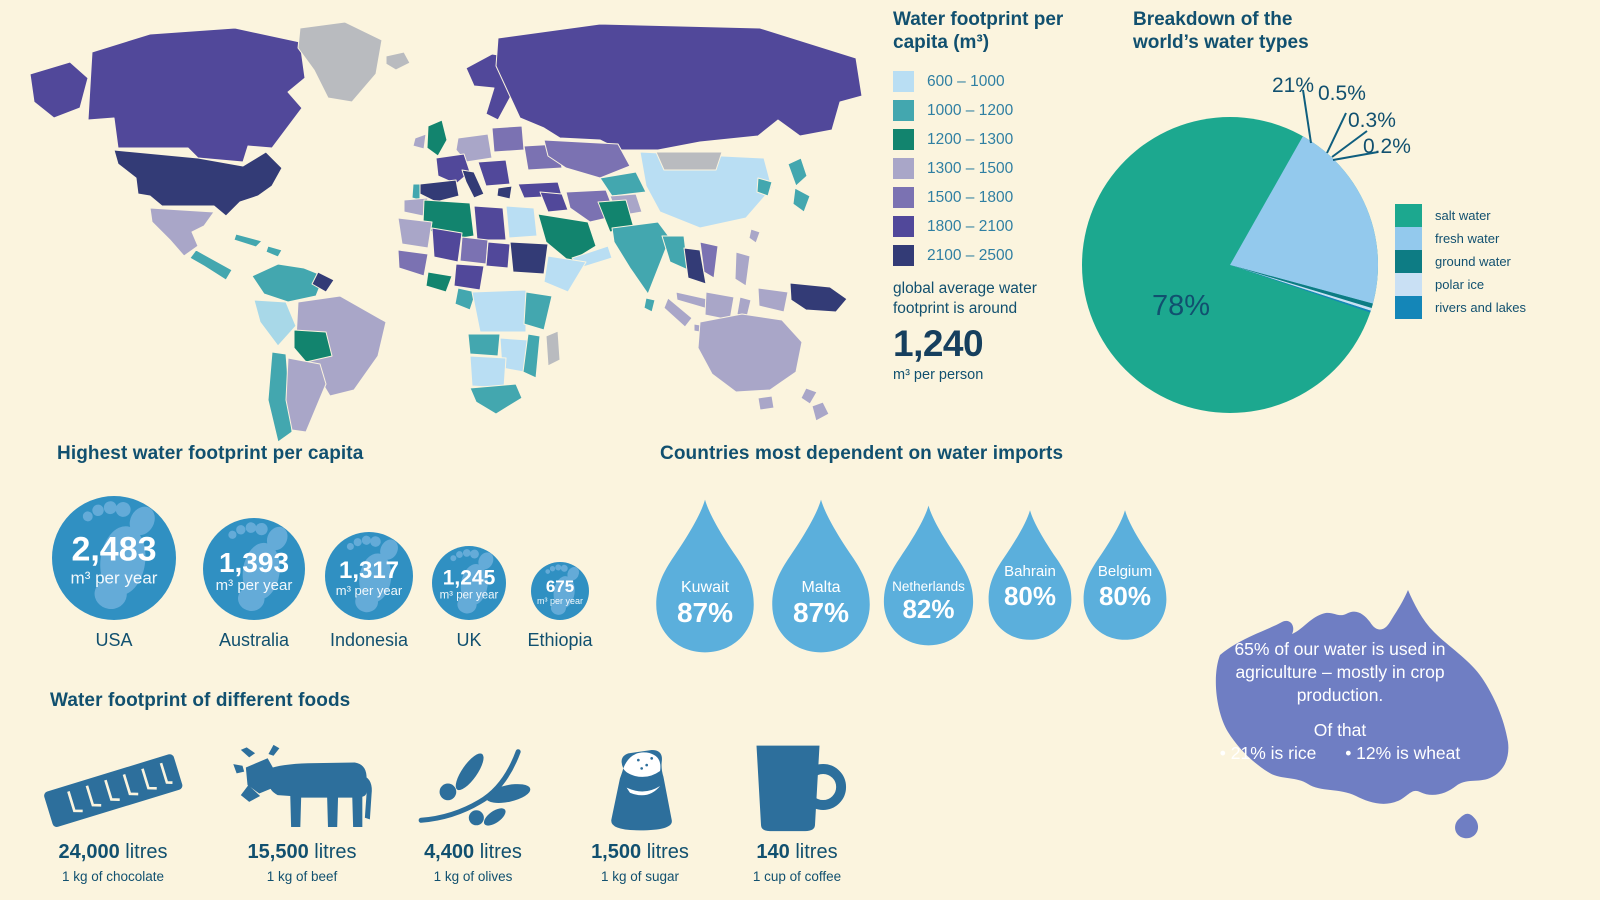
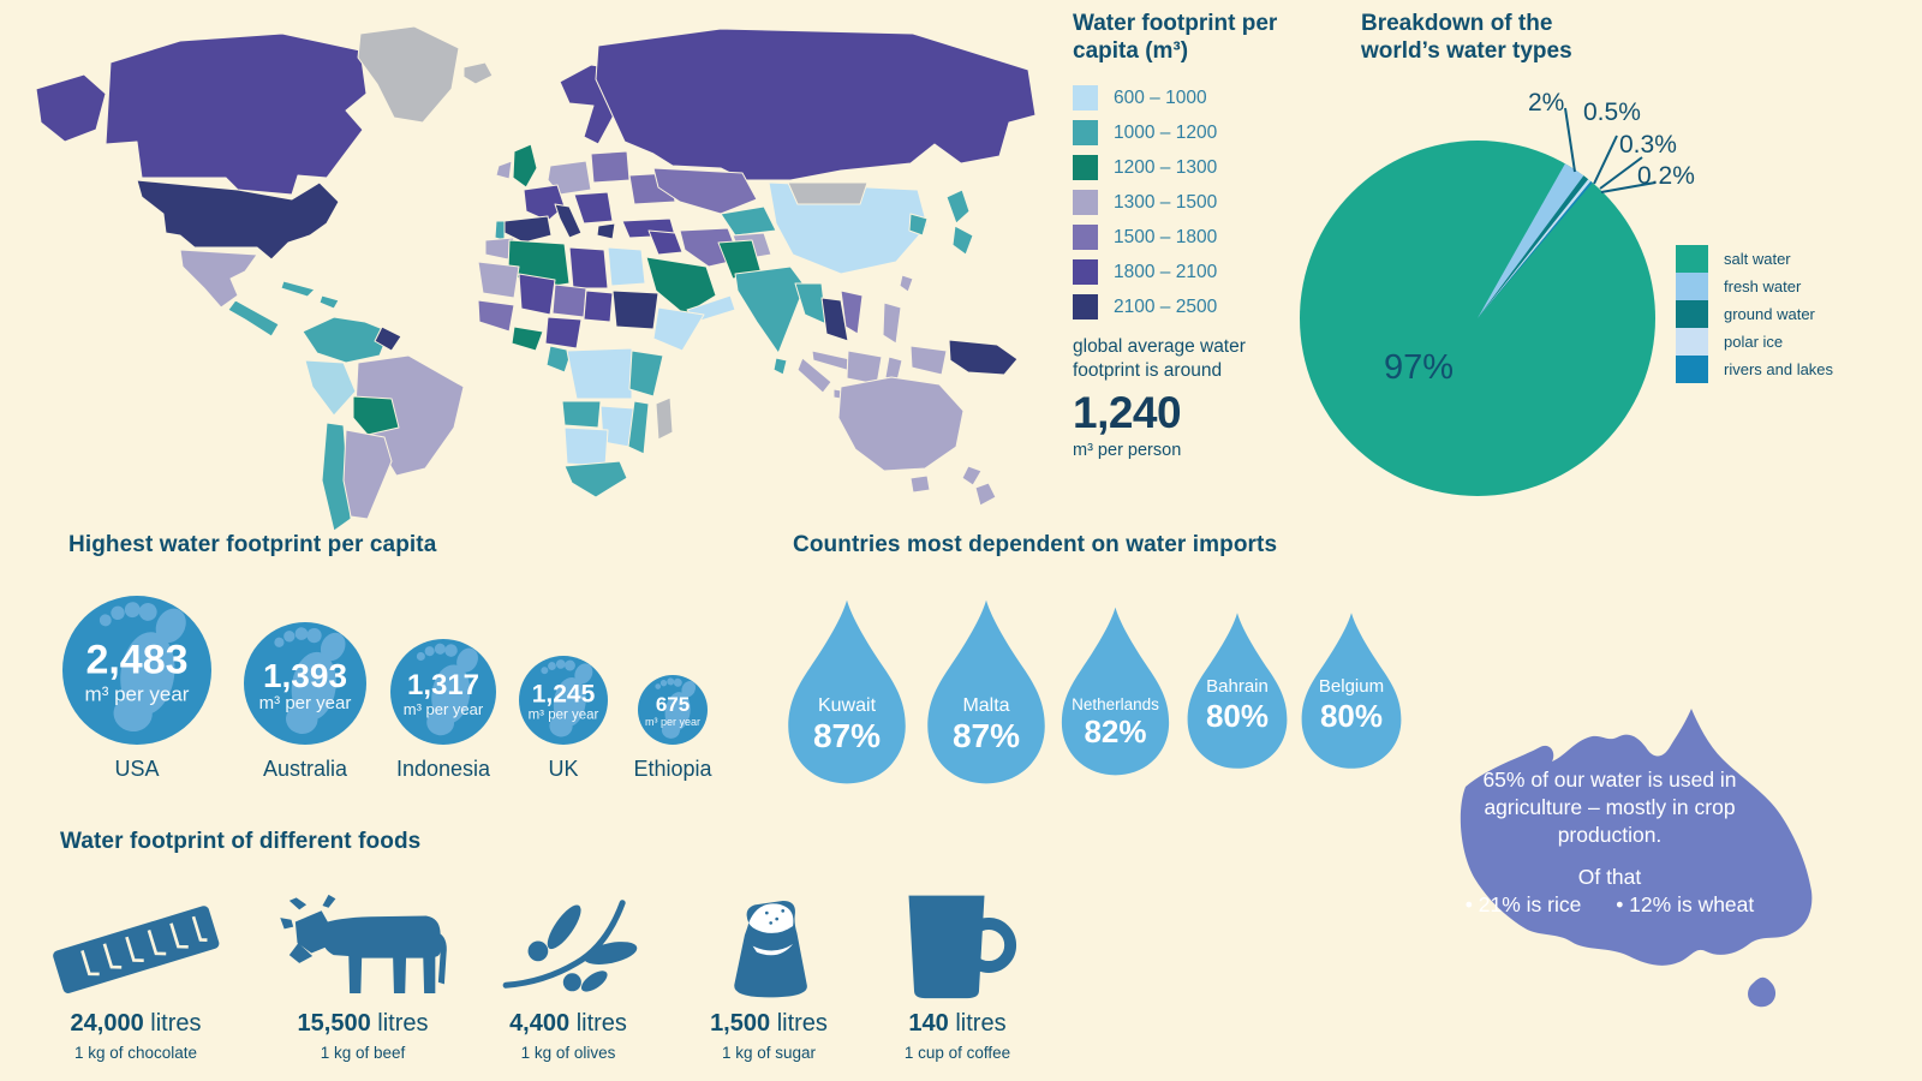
Breakdown of the world’s water types/salt water: 78% -> 97%
Breakdown of the world’s water types/fresh water: 21% -> 2%
